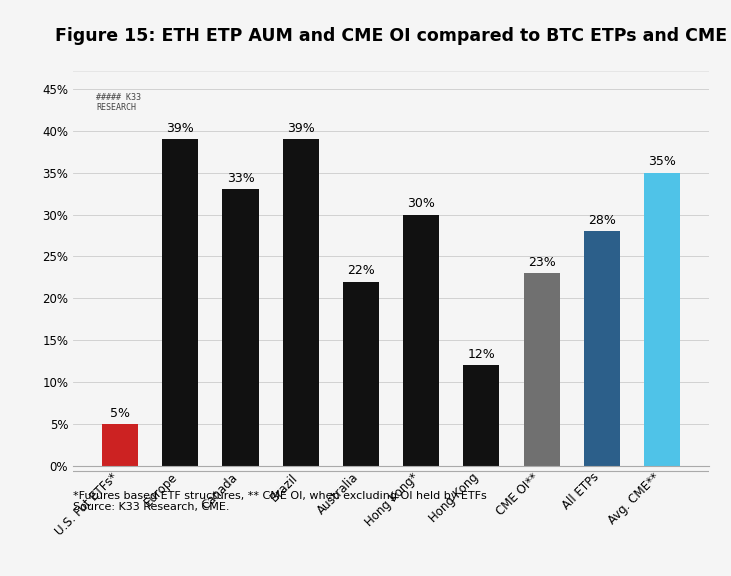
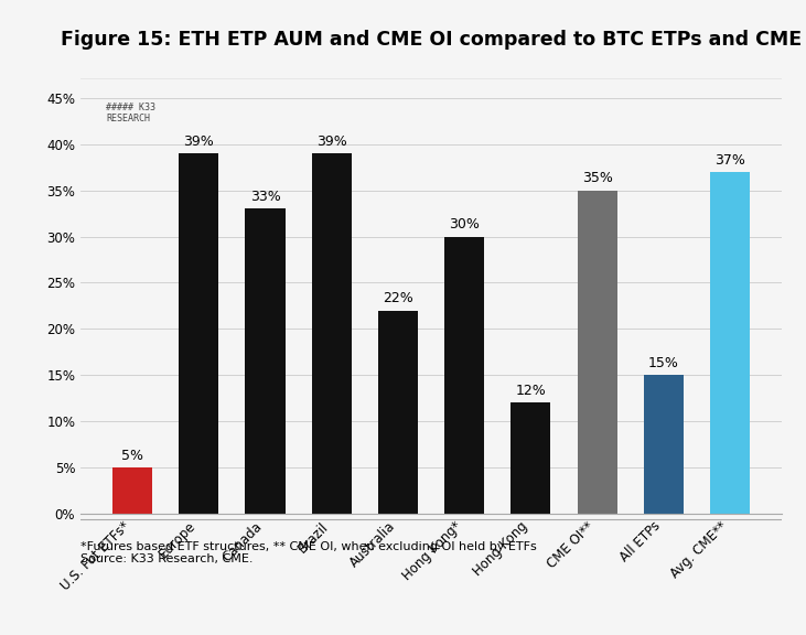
CME OI**: 23% -> 35%
All ETPs: 28% -> 15%
Avg. CME**: 35% -> 37%
